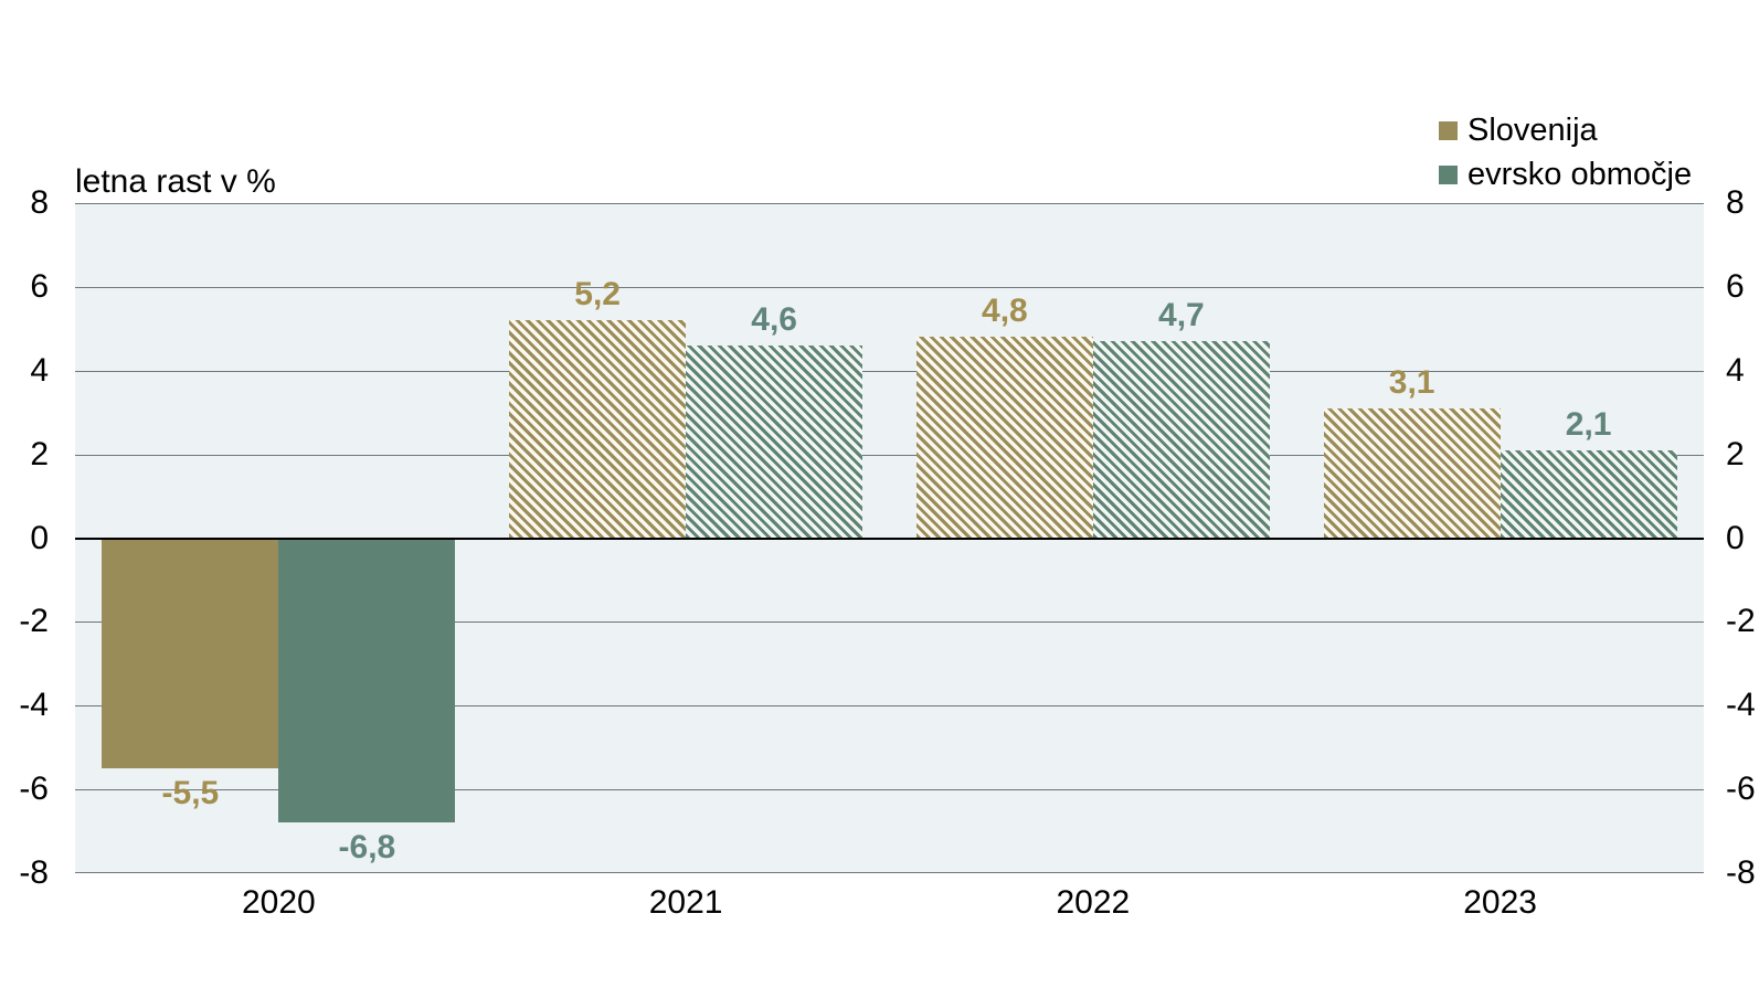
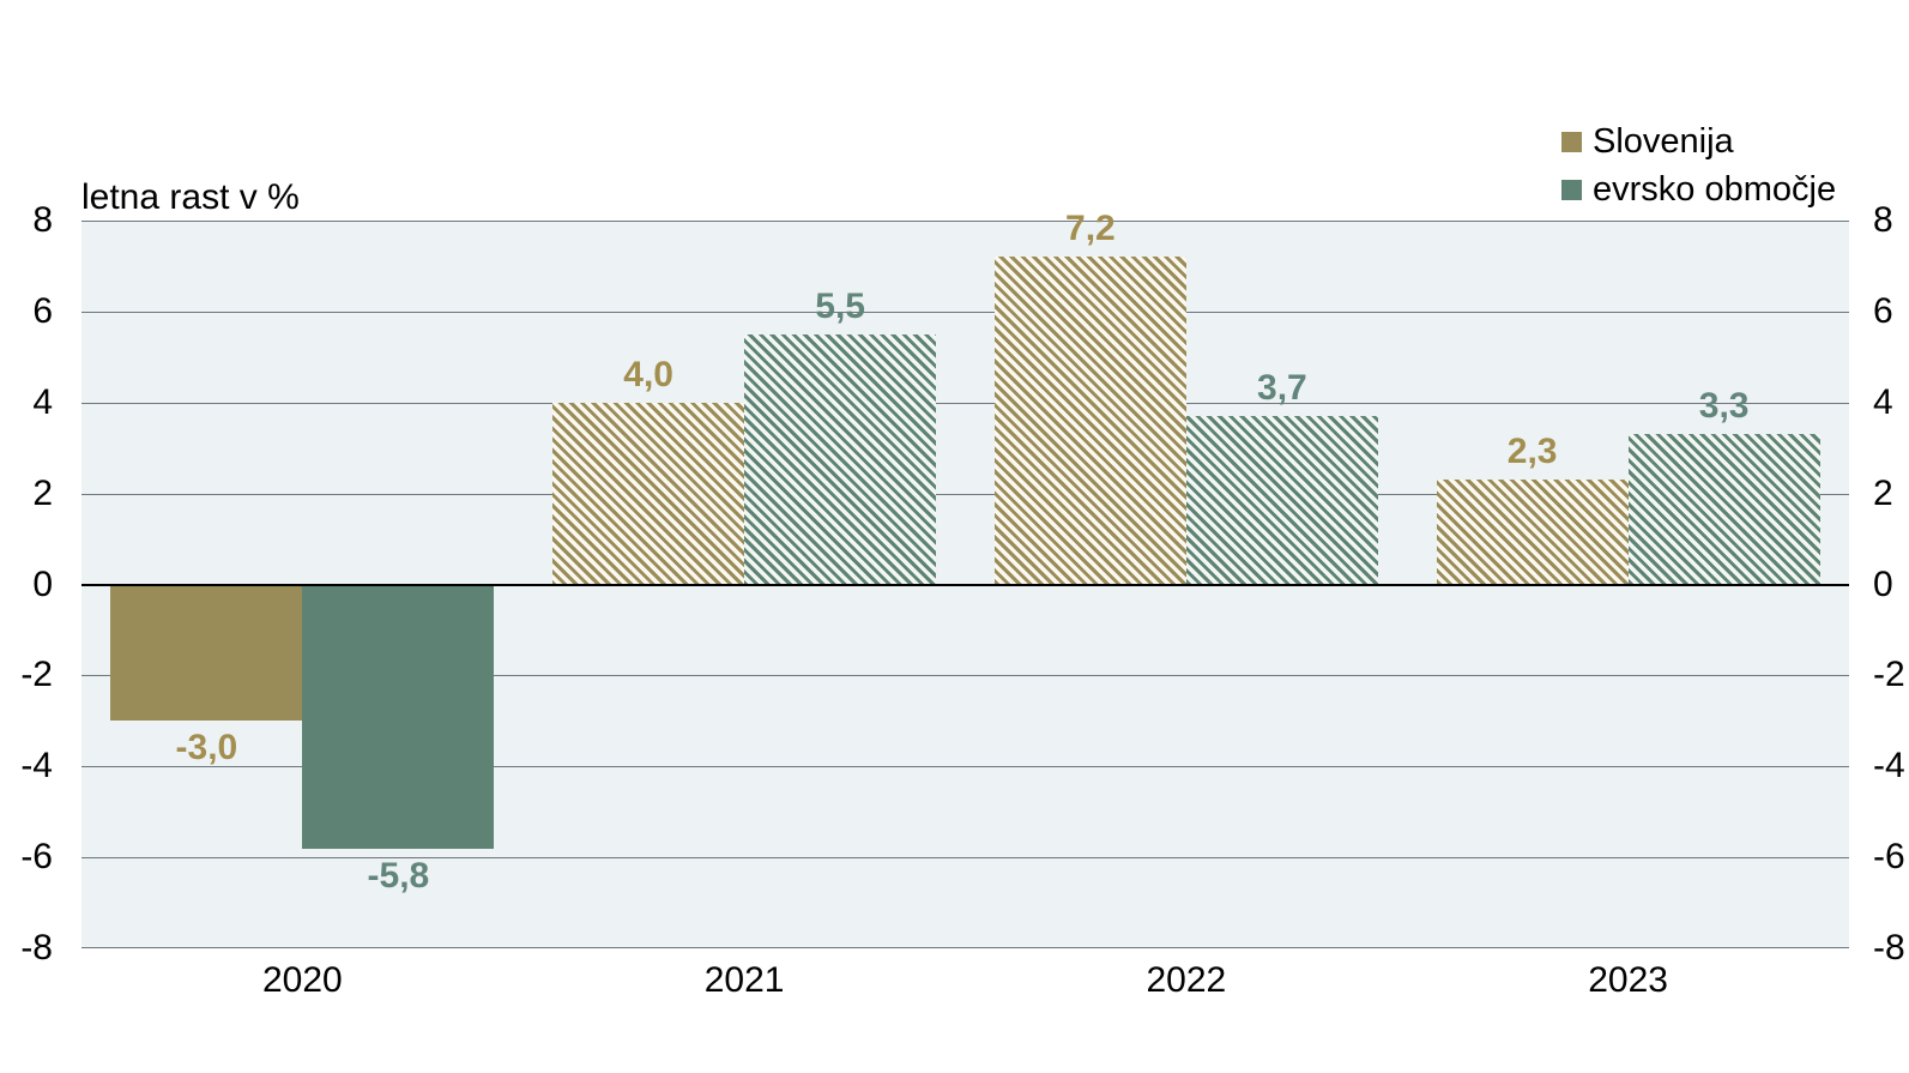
Slovenija/2020: -5,5 -> -3,0
evrsko območje/2020: -6,8 -> -5,8
Slovenija/2021: 5,2 -> 4,0
evrsko območje/2021: 4,6 -> 5,5
Slovenija/2022: 4,8 -> 7,2
evrsko območje/2022: 4,7 -> 3,7
Slovenija/2023: 3,1 -> 2,3
evrsko območje/2023: 2,1 -> 3,3
